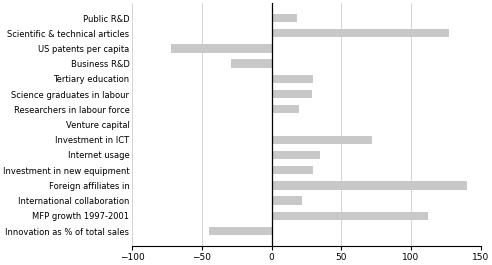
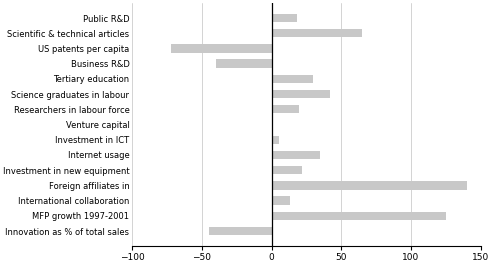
Scientific & technical articles: 127 -> 65
Business R&D: -29 -> -40
Science graduates in labour: 29 -> 42
Investment in ICT: 72 -> 5
Investment in new equipment: 30 -> 22
International collaboration: 22 -> 13
MFP growth 1997-2001: 112 -> 125
